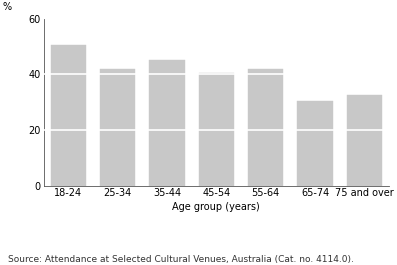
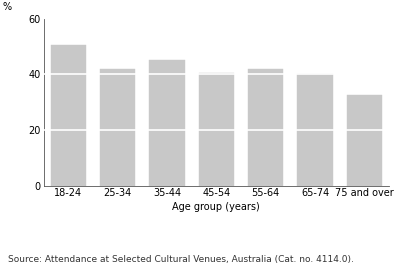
65-74: 30.5 -> 40.0
